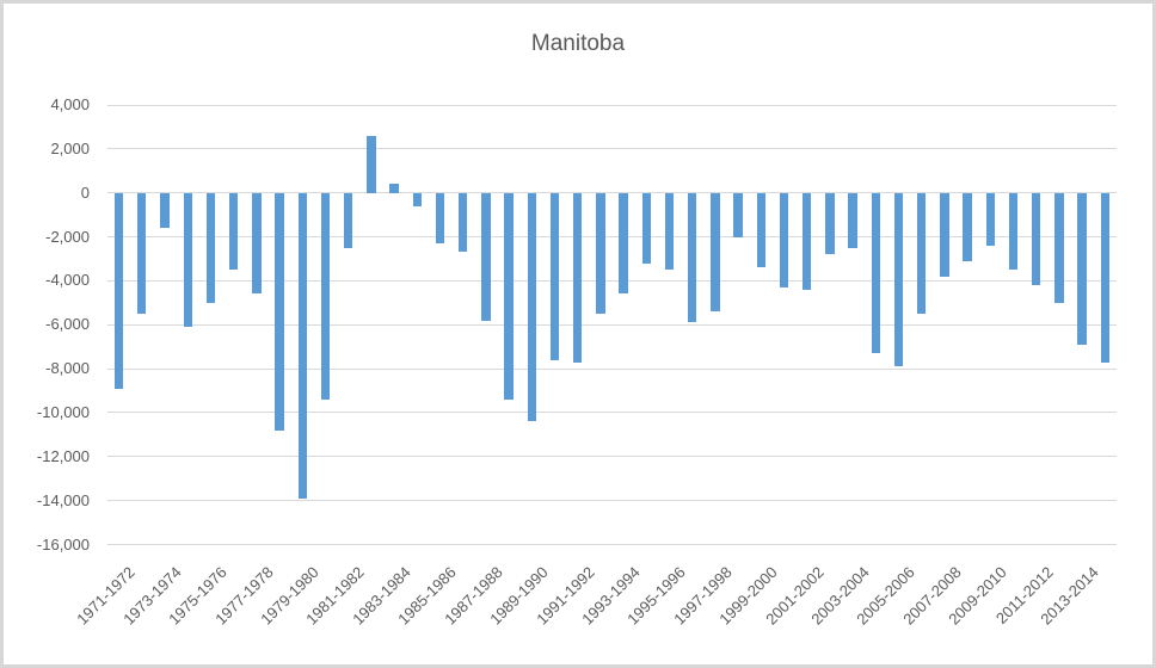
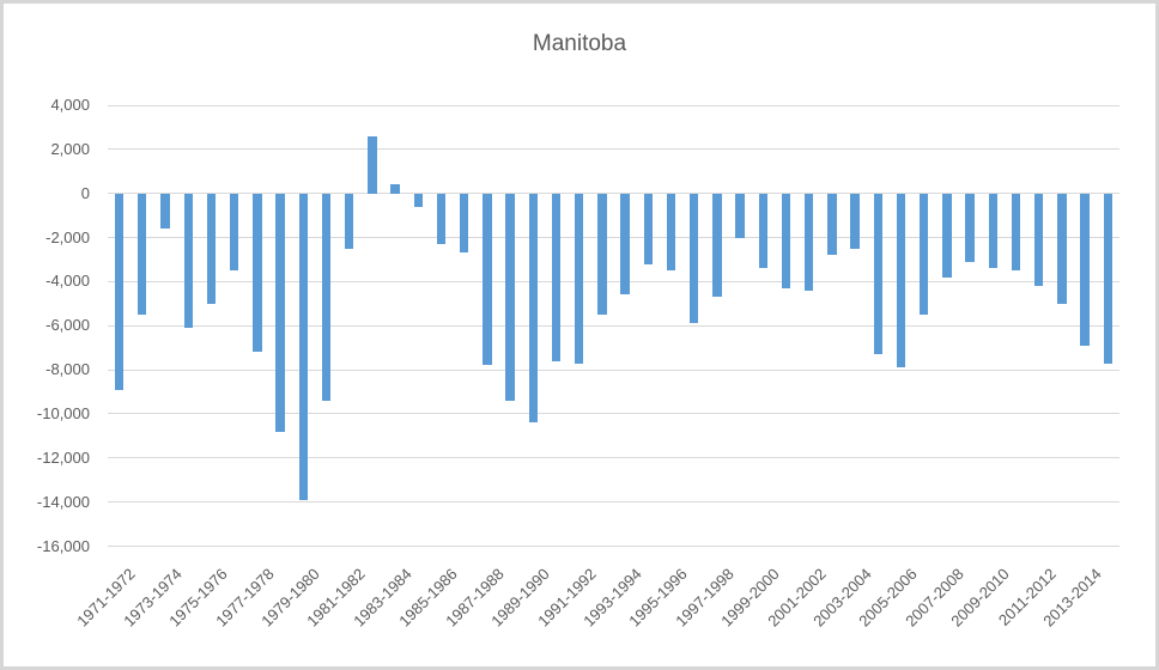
1977-1978: -4600 -> -7200
1987-1988: -5800 -> -7800
1997-1998: -5400 -> -4700
2009-2010: -2400 -> -3400
